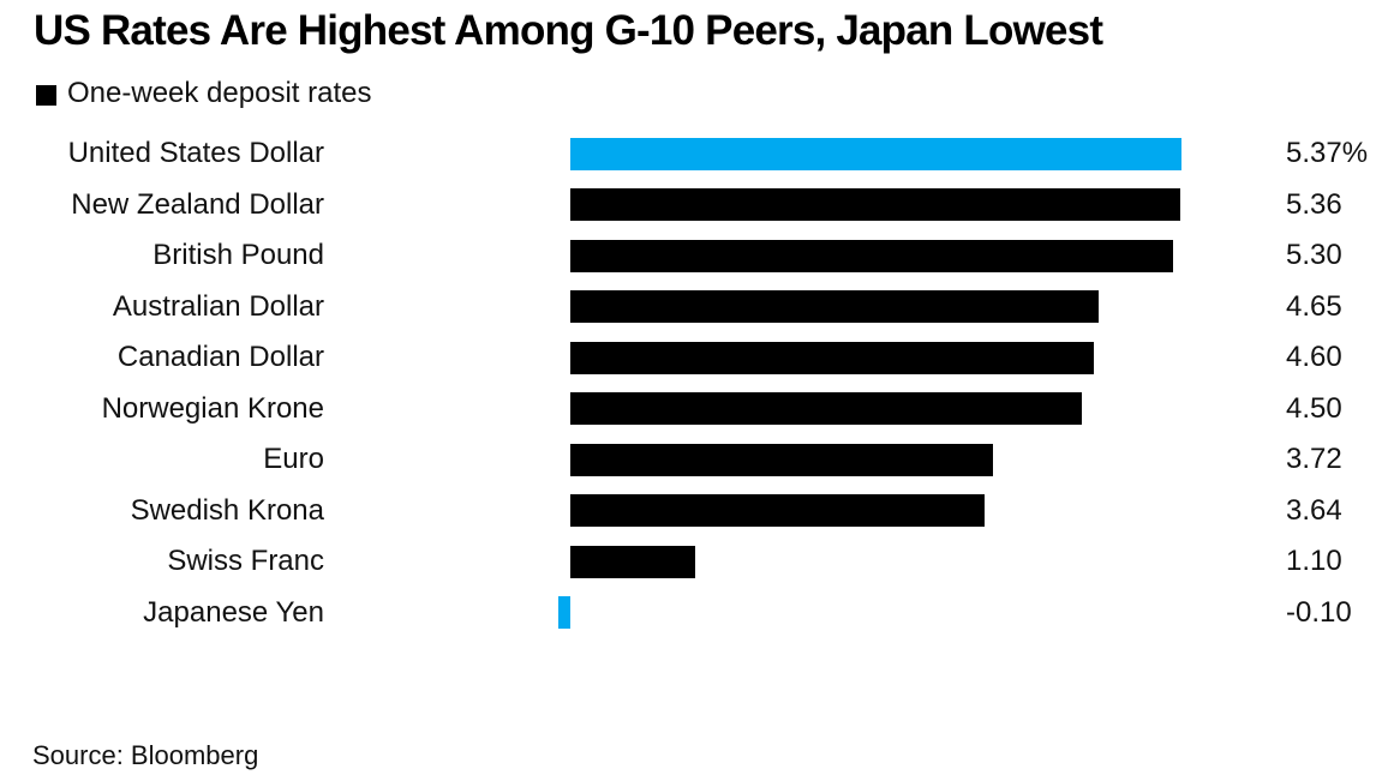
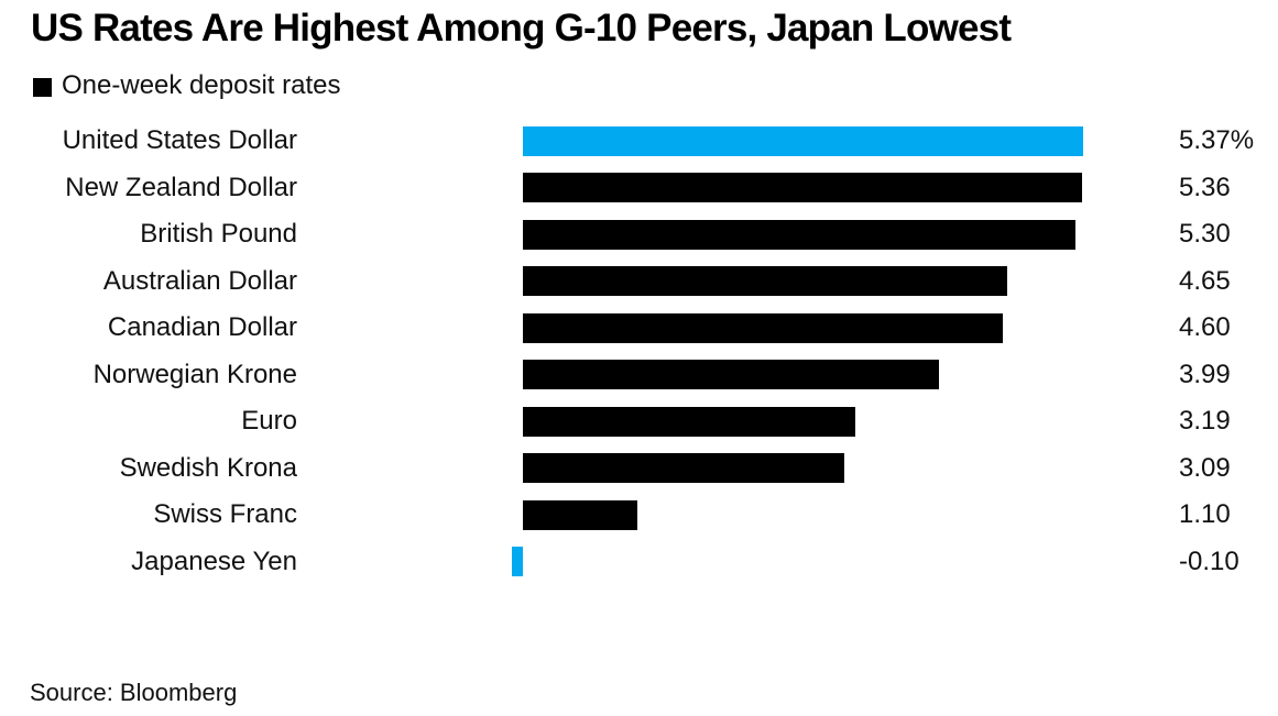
Norwegian Krone: 4.50 -> 3.99
Euro: 3.72 -> 3.19
Swedish Krona: 3.64 -> 3.09
